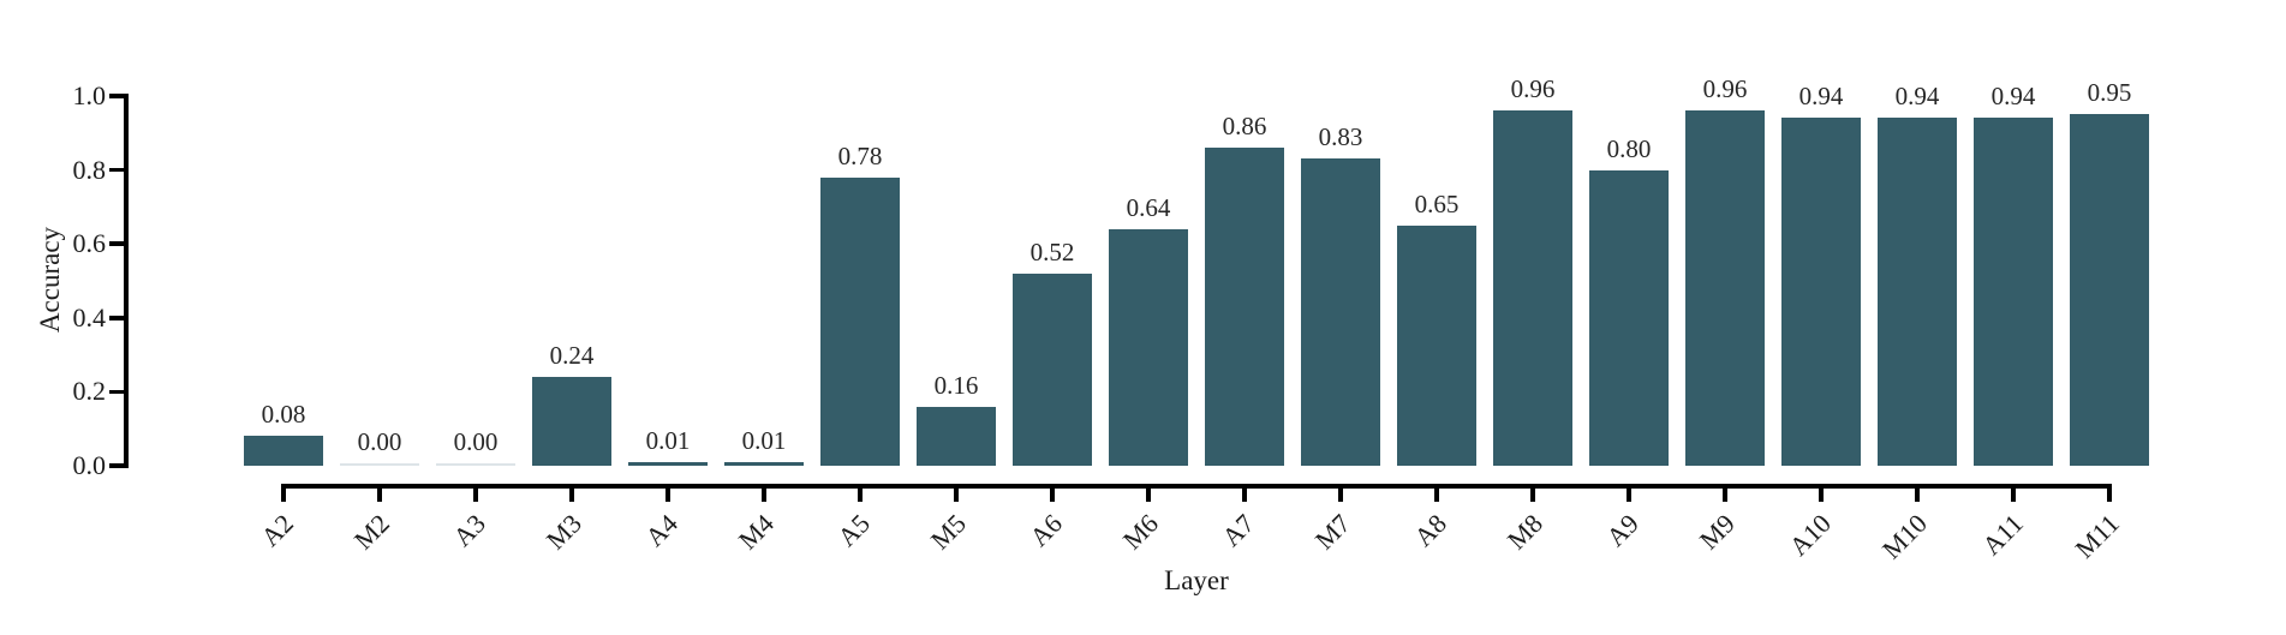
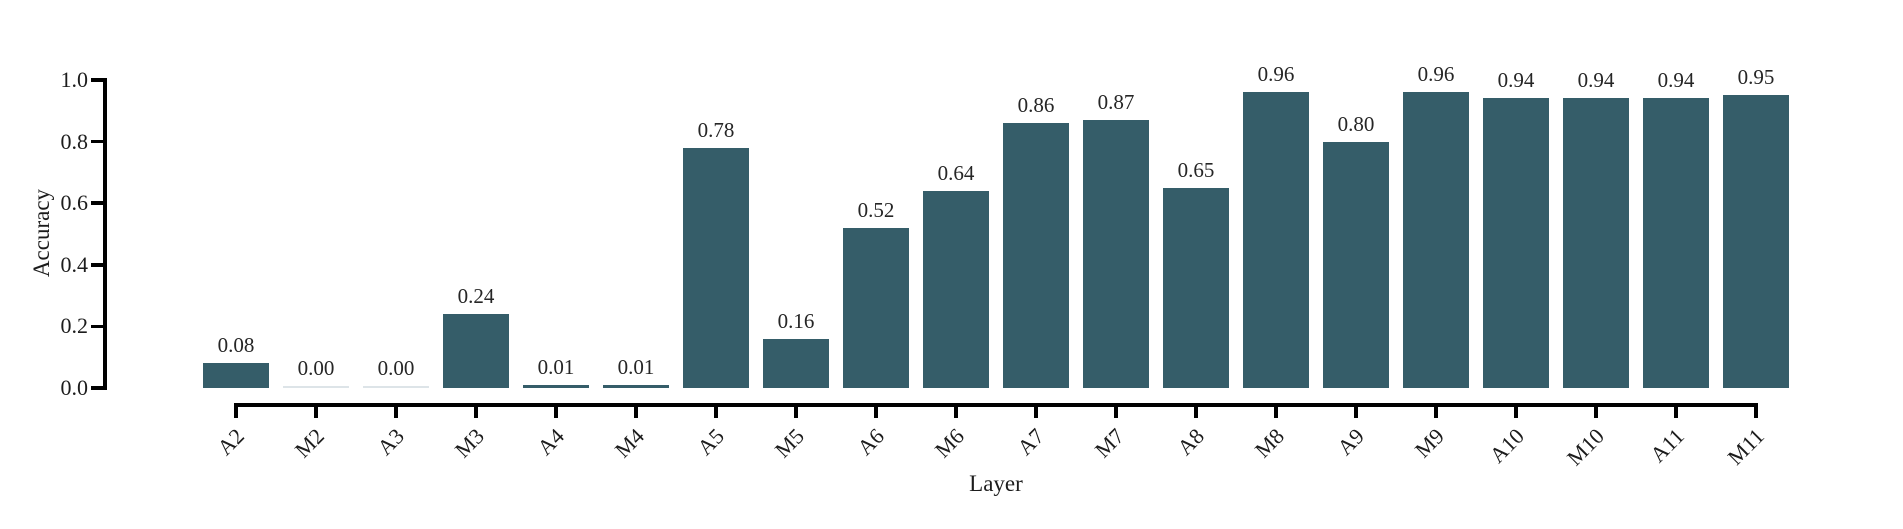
M7: 0.83 -> 0.87
